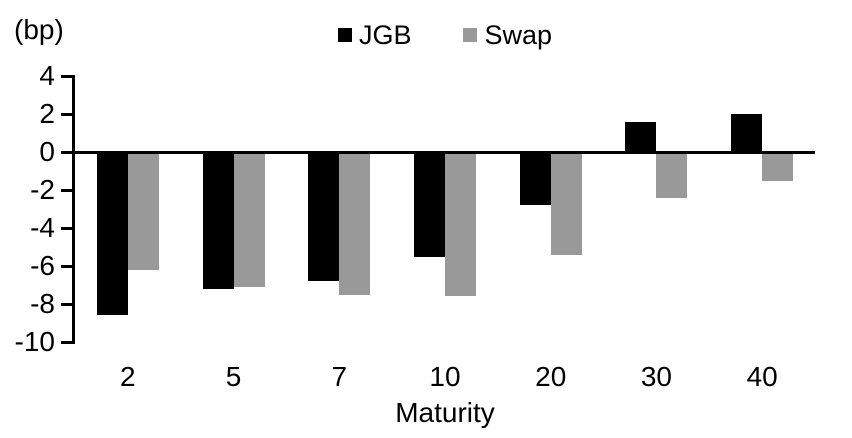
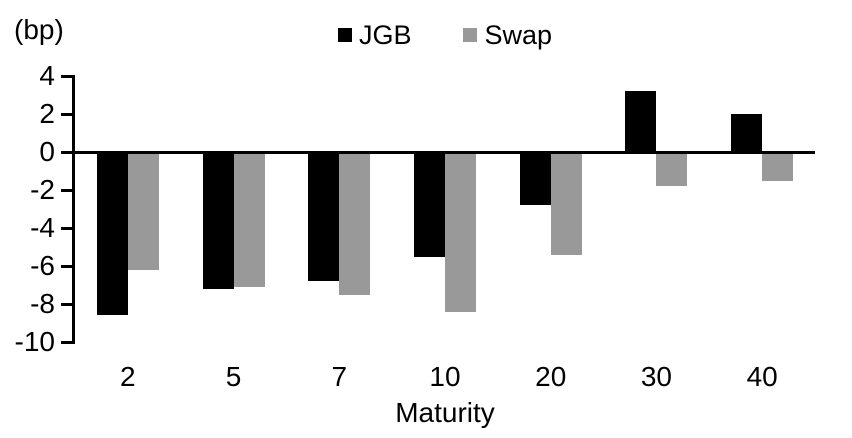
Swap/10: -7.6 -> -8.4
JGB/30: 1.6 -> 3.2
Swap/30: -2.4 -> -1.8
